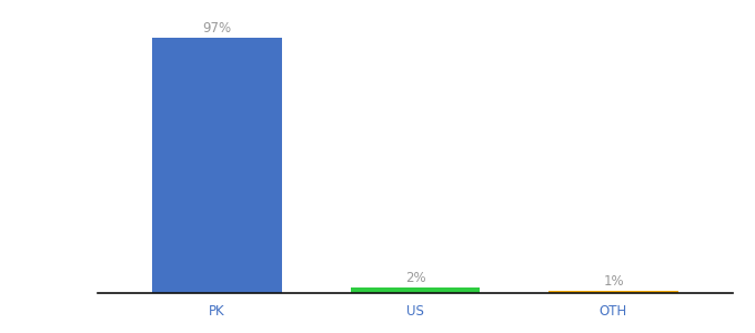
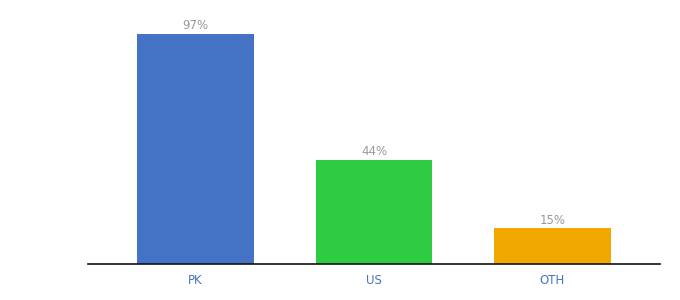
US: 2% -> 44%
OTH: 1% -> 15%
